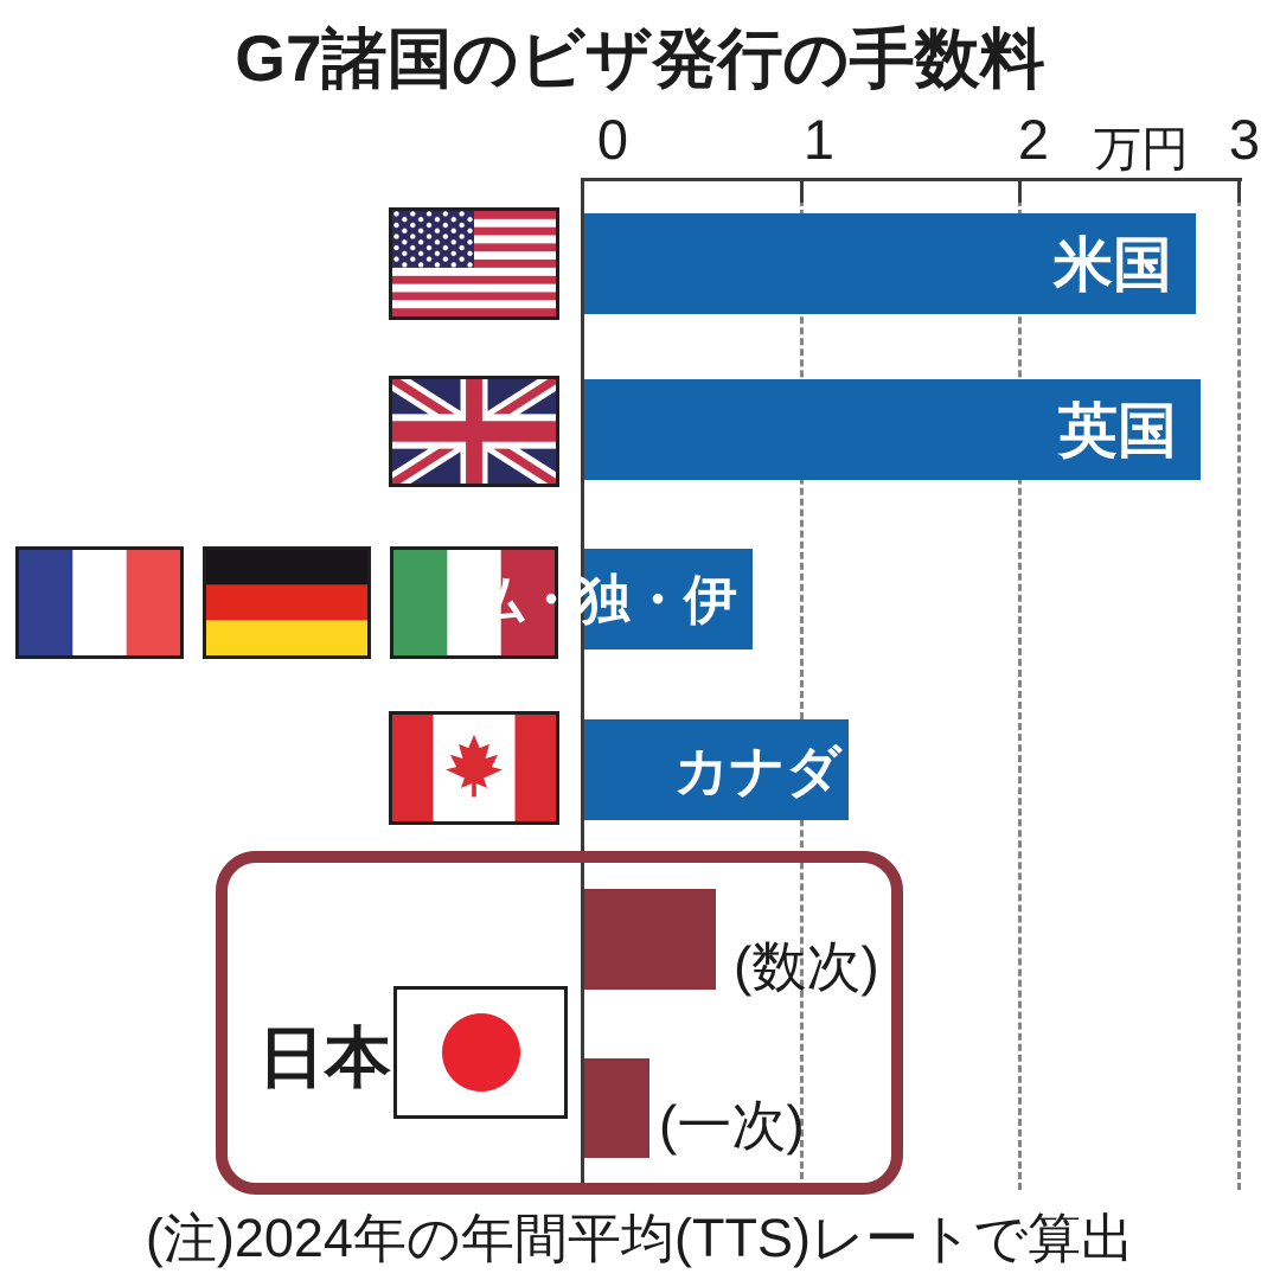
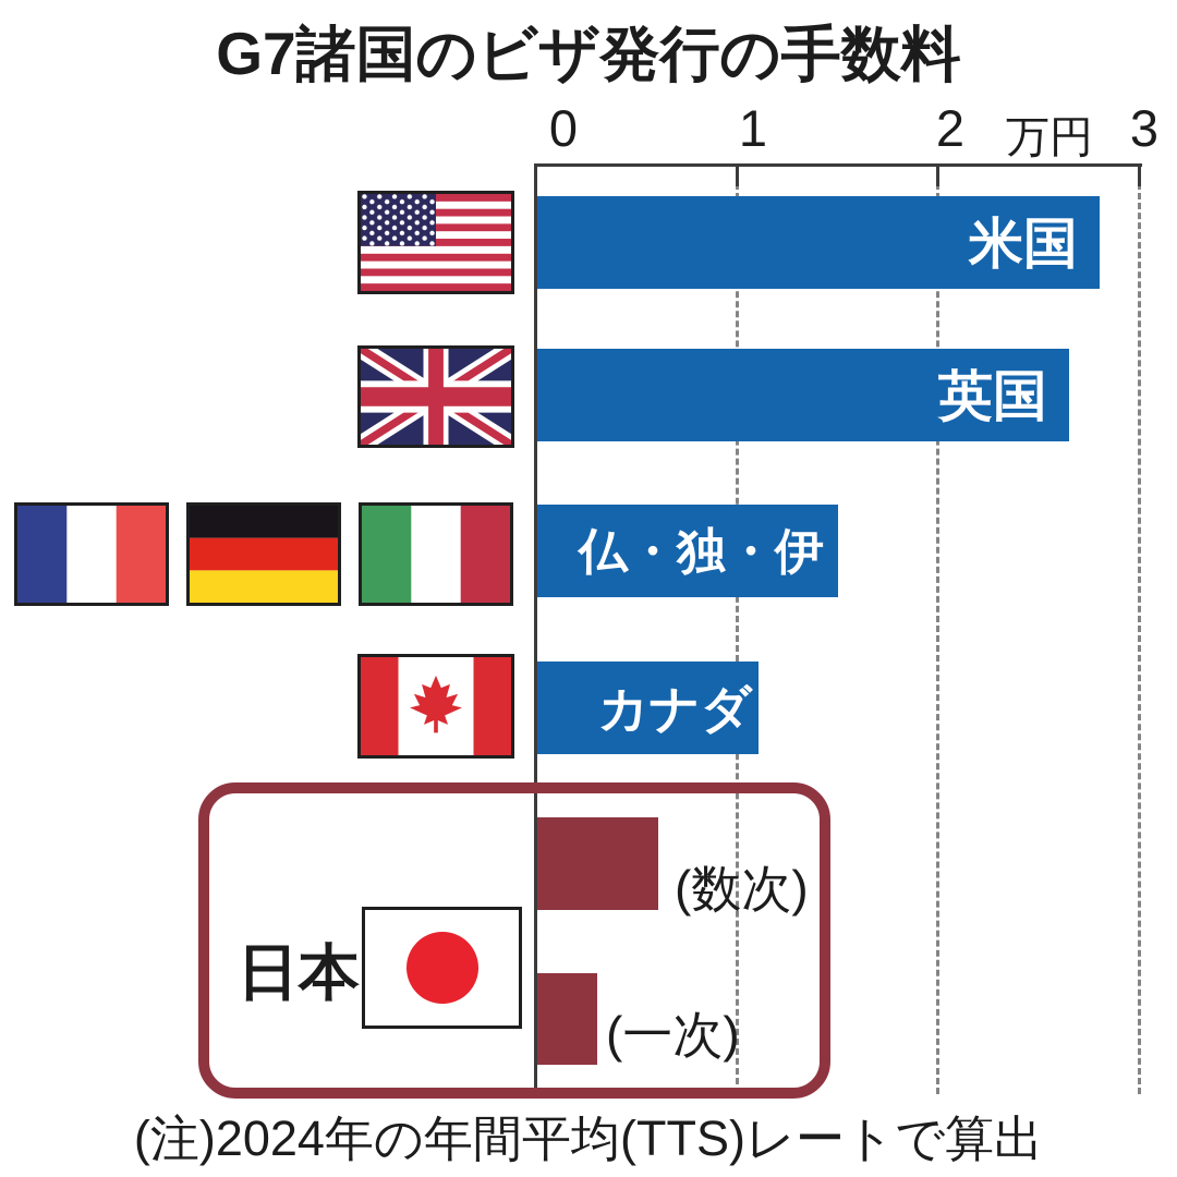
英国: 2.82 -> 2.65
仏・独・伊: 0.77 -> 1.50
カナダ: 1.21 -> 1.10
